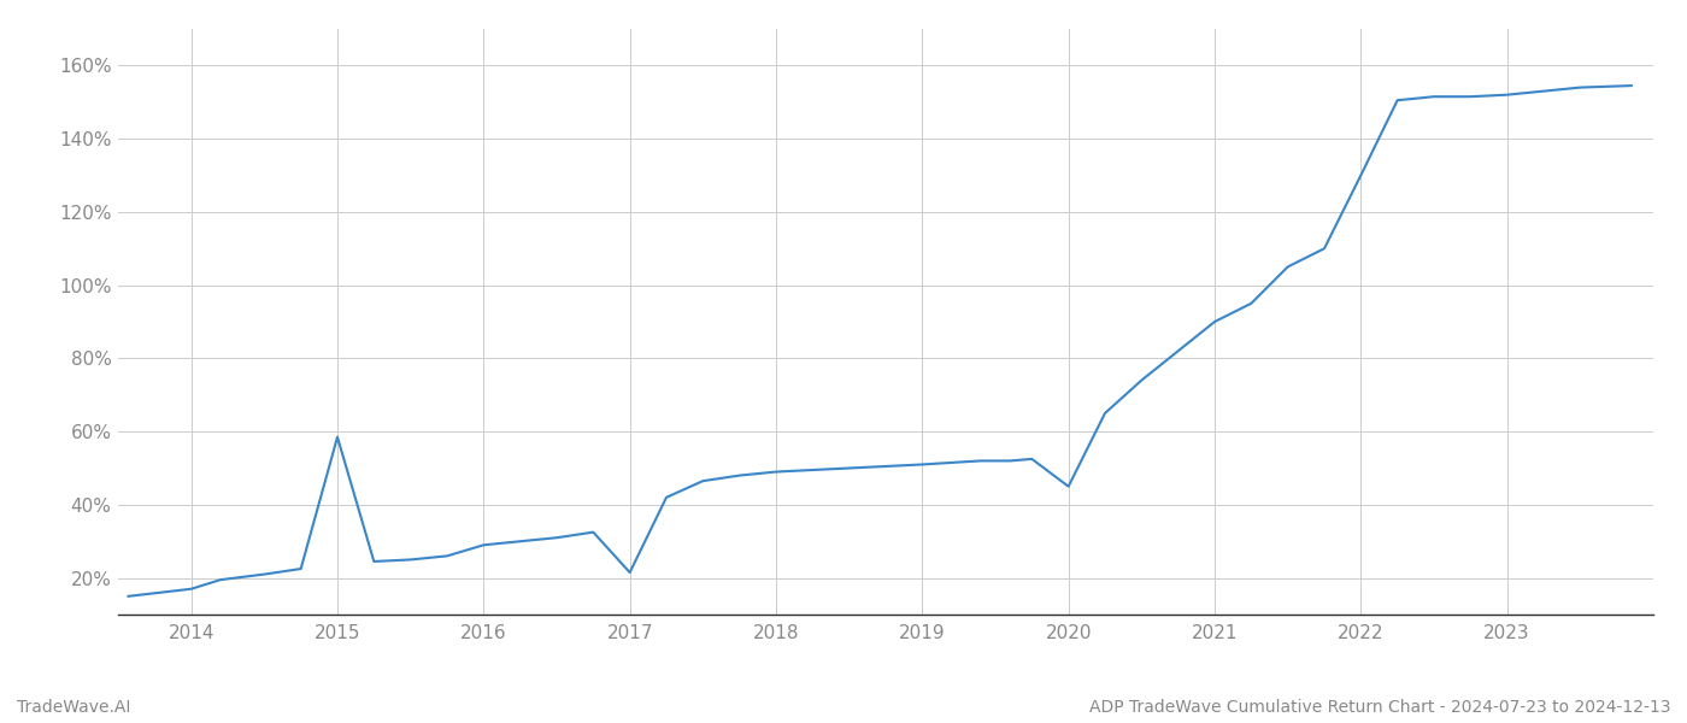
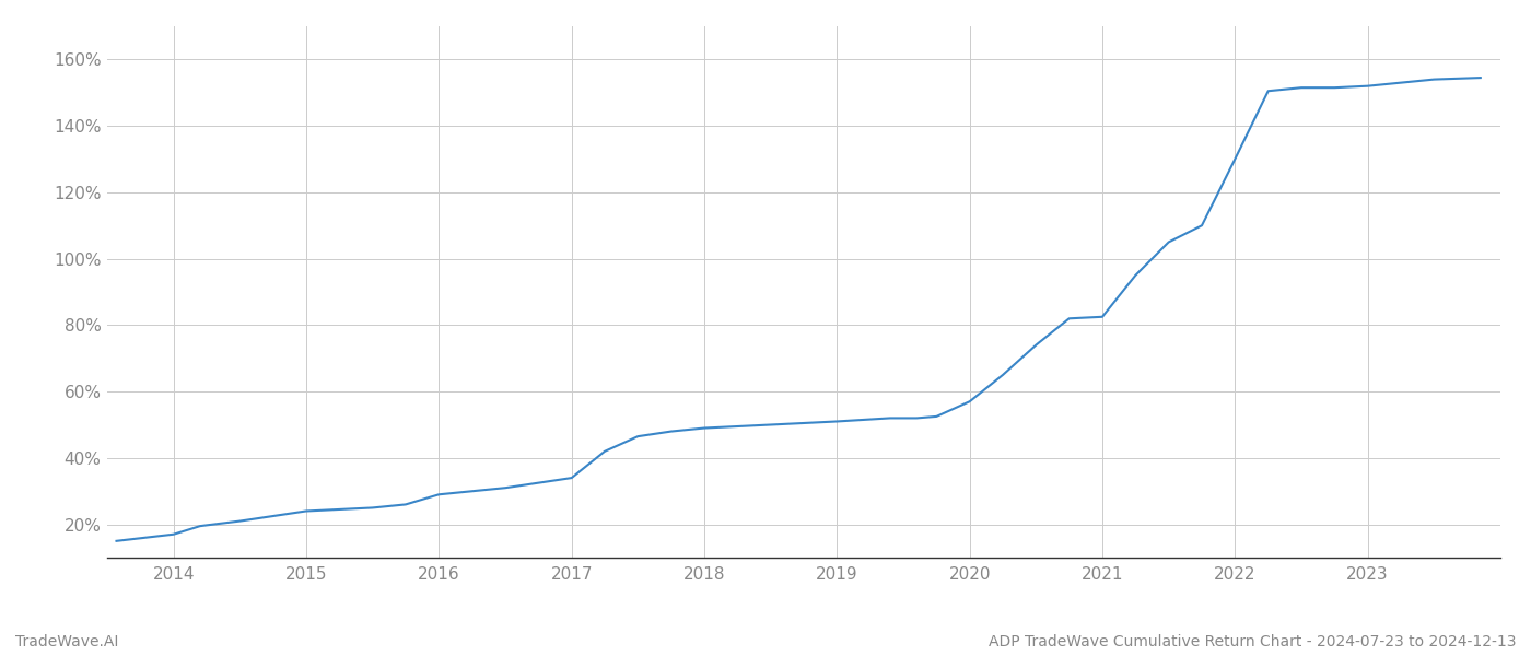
2015: 58.5% -> 24.0%
2017: 21.5% -> 34.0%
2020: 45.0% -> 57.0%
2021: 90.0% -> 82.5%
